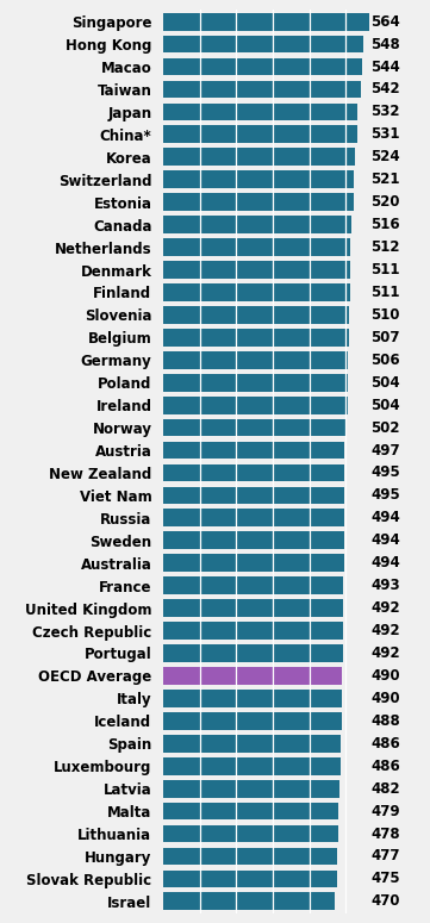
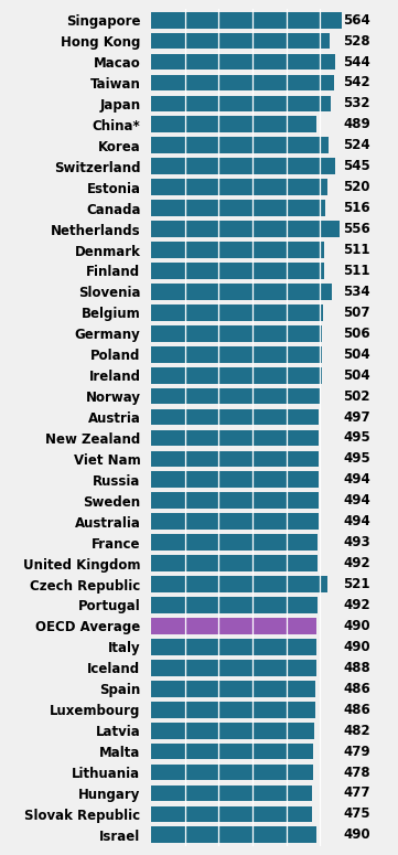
Hong Kong: 548 -> 528
China*: 531 -> 489
Switzerland: 521 -> 545
Netherlands: 512 -> 556
Slovenia: 510 -> 534
Czech Republic: 492 -> 521
Israel: 470 -> 490
